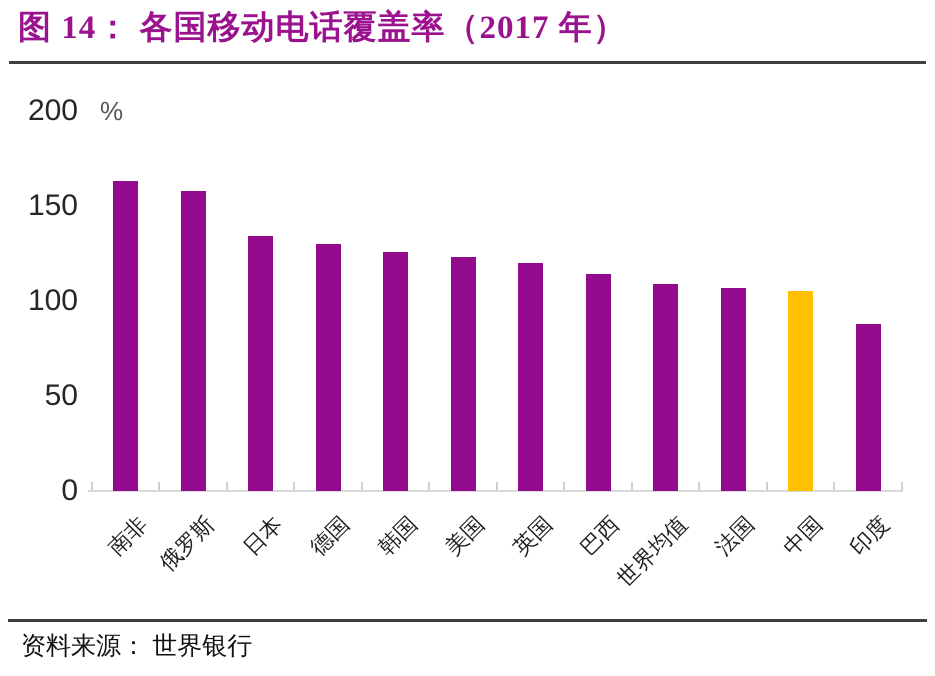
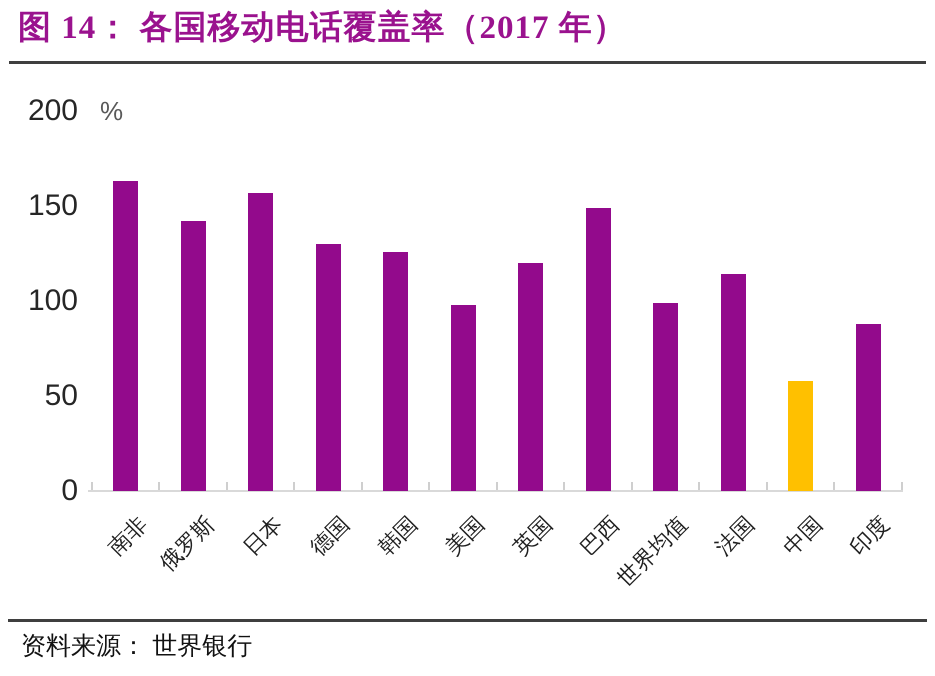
俄罗斯: 158 -> 142
日本: 134 -> 157
美国: 123 -> 98
巴西: 114 -> 149
世界均值: 109 -> 99
法国: 107 -> 114
中国: 105 -> 58
